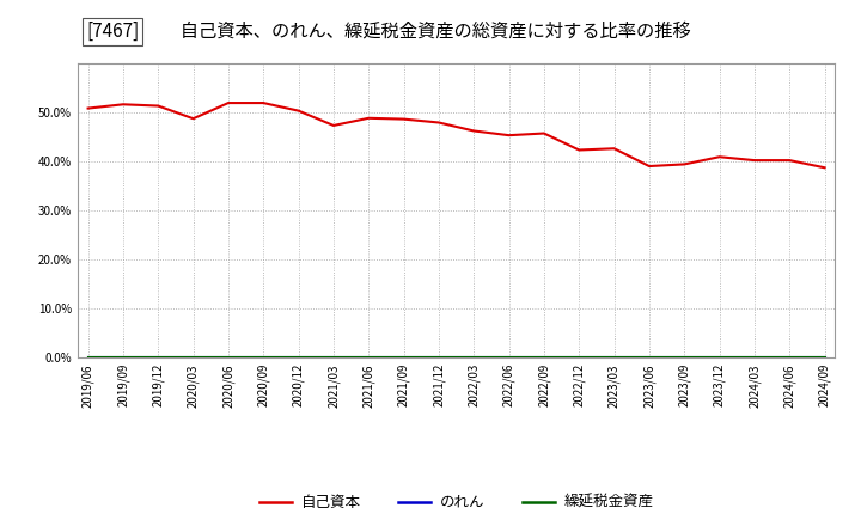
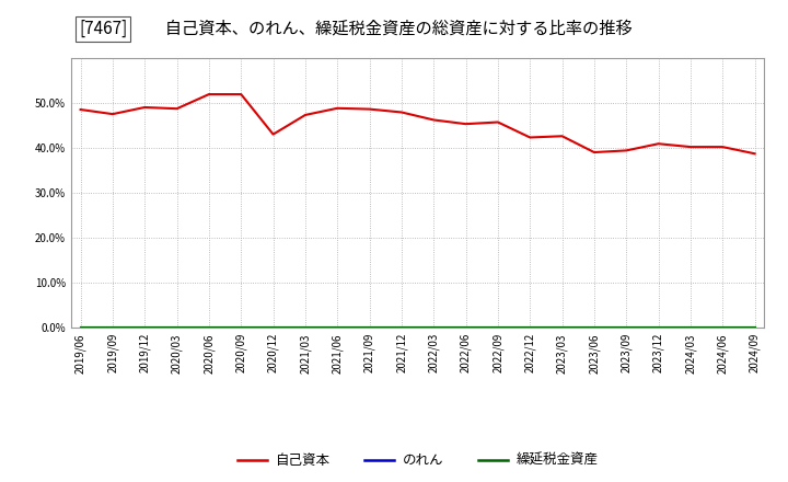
自己資本/2019/06: 50.8% -> 48.5%
自己資本/2019/09: 51.6% -> 47.5%
自己資本/2019/12: 51.3% -> 49.0%
自己資本/2020/12: 50.3% -> 43.0%
